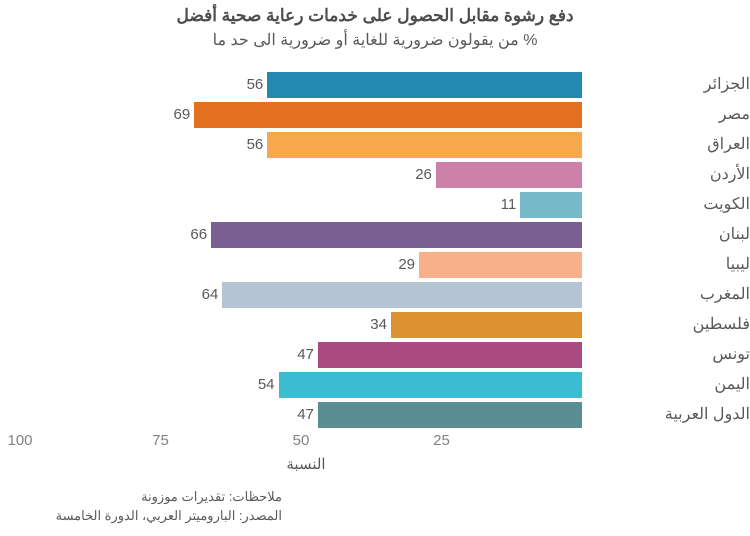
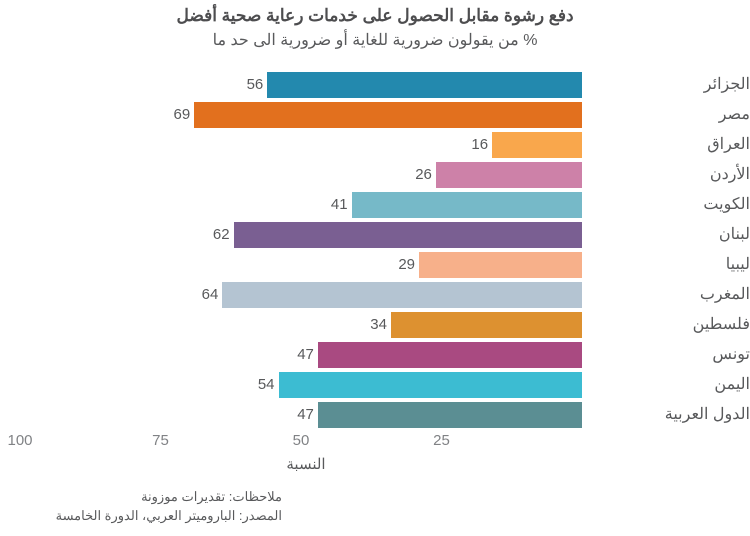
العراق: 56 -> 16
الكويت: 11 -> 41
لبنان: 66 -> 62
